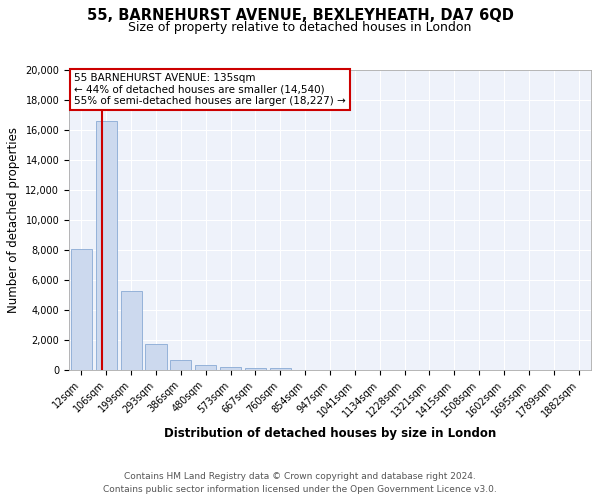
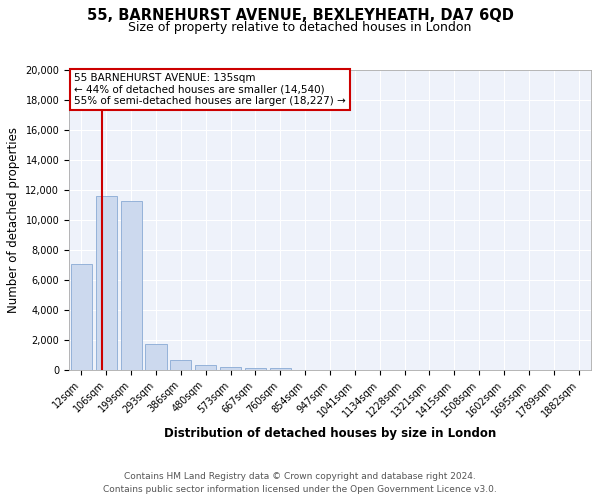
12sqm: 8,000 -> 7,100
106sqm: 16,600 -> 11,600
199sqm: 5,300 -> 11,300
